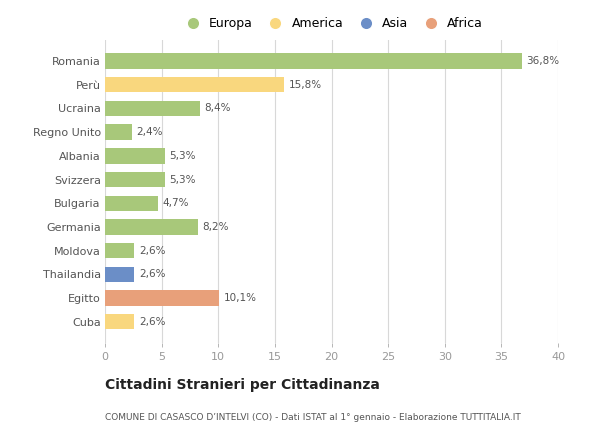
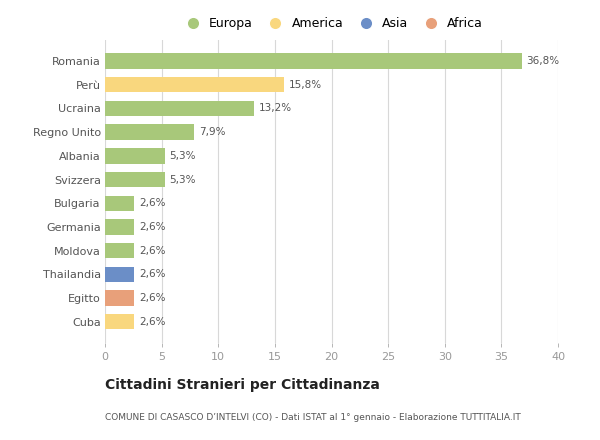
Ucraina: 8,4% -> 13,2%
Regno Unito: 2,4% -> 7,9%
Bulgaria: 4,7% -> 2,6%
Germania: 8,2% -> 2,6%
Egitto: 10,1% -> 2,6%
